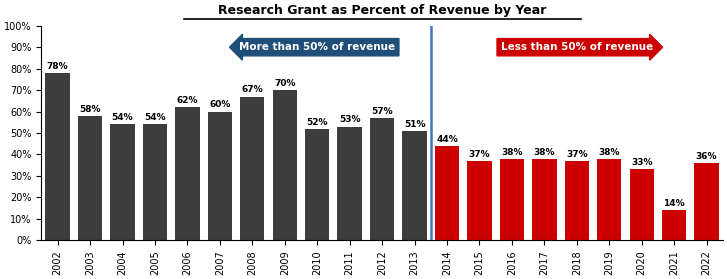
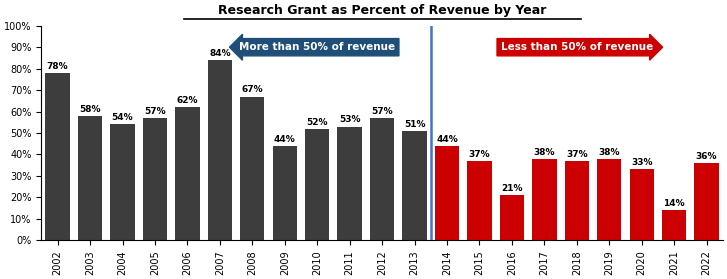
2005: 54% -> 57%
2007: 60% -> 84%
2009: 70% -> 44%
2016: 38% -> 21%
